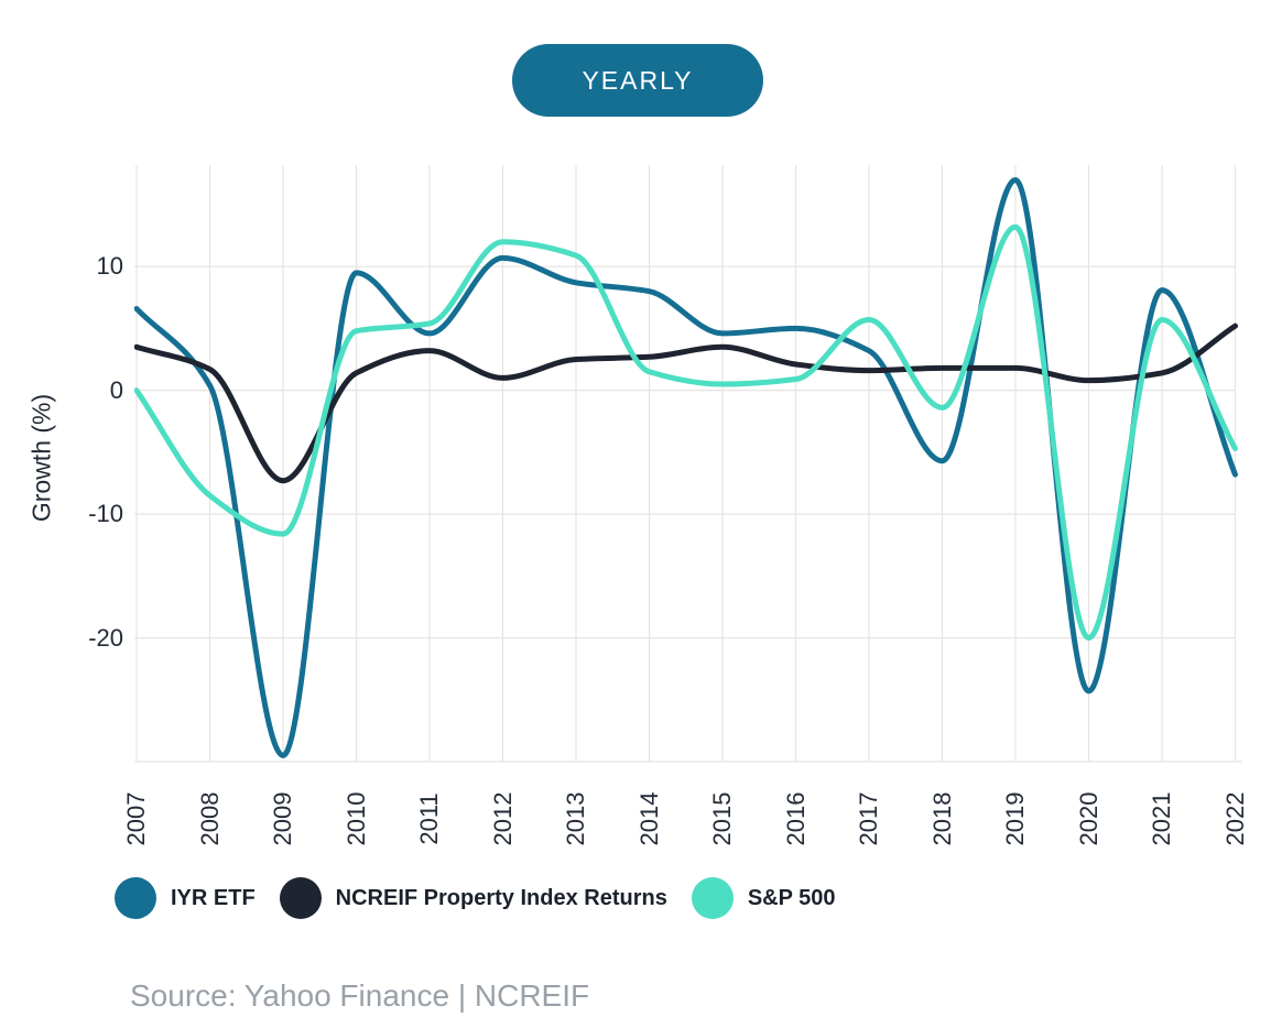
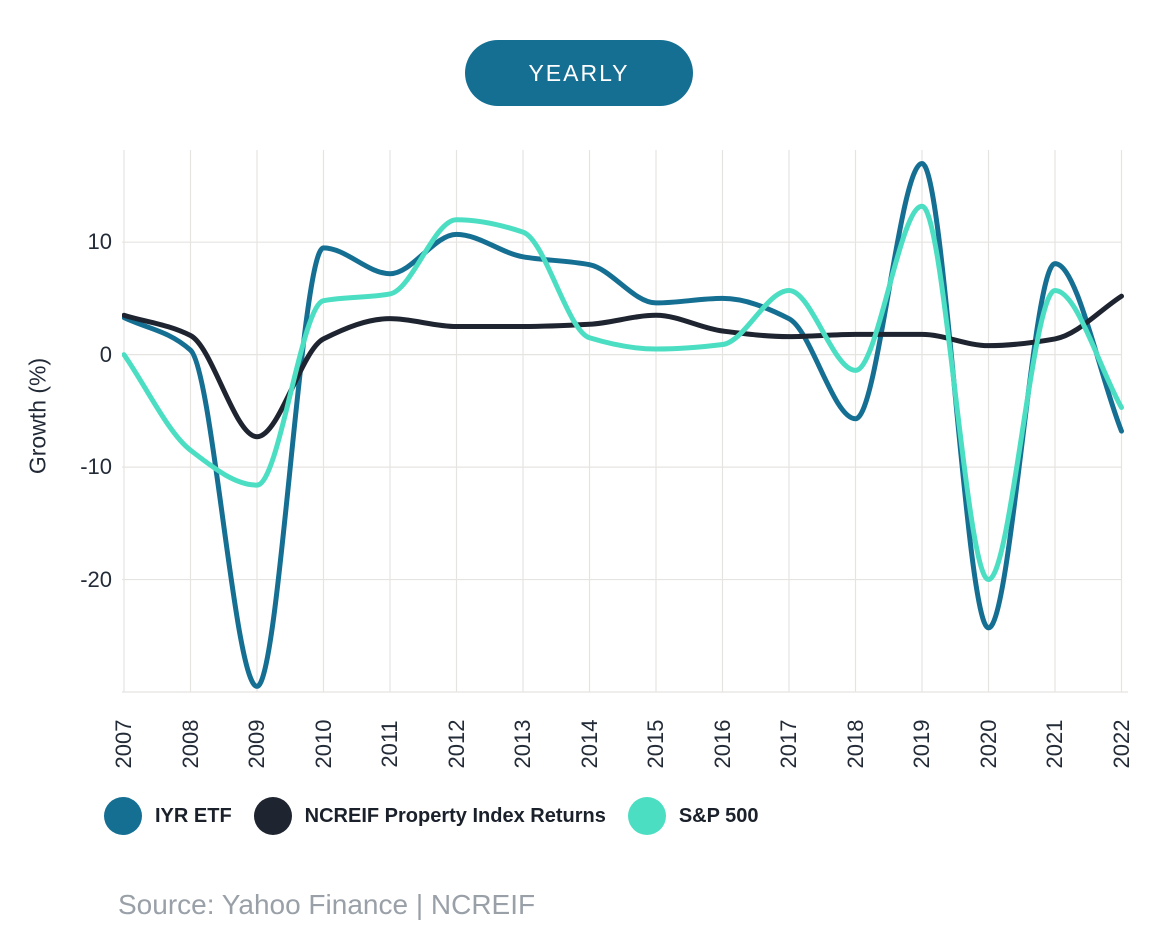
IYR ETF/2007: 6.6 -> 3.3
IYR ETF/2011: 4.6 -> 7.2
NCREIF Property Index Returns/2012: 1.0 -> 2.5
